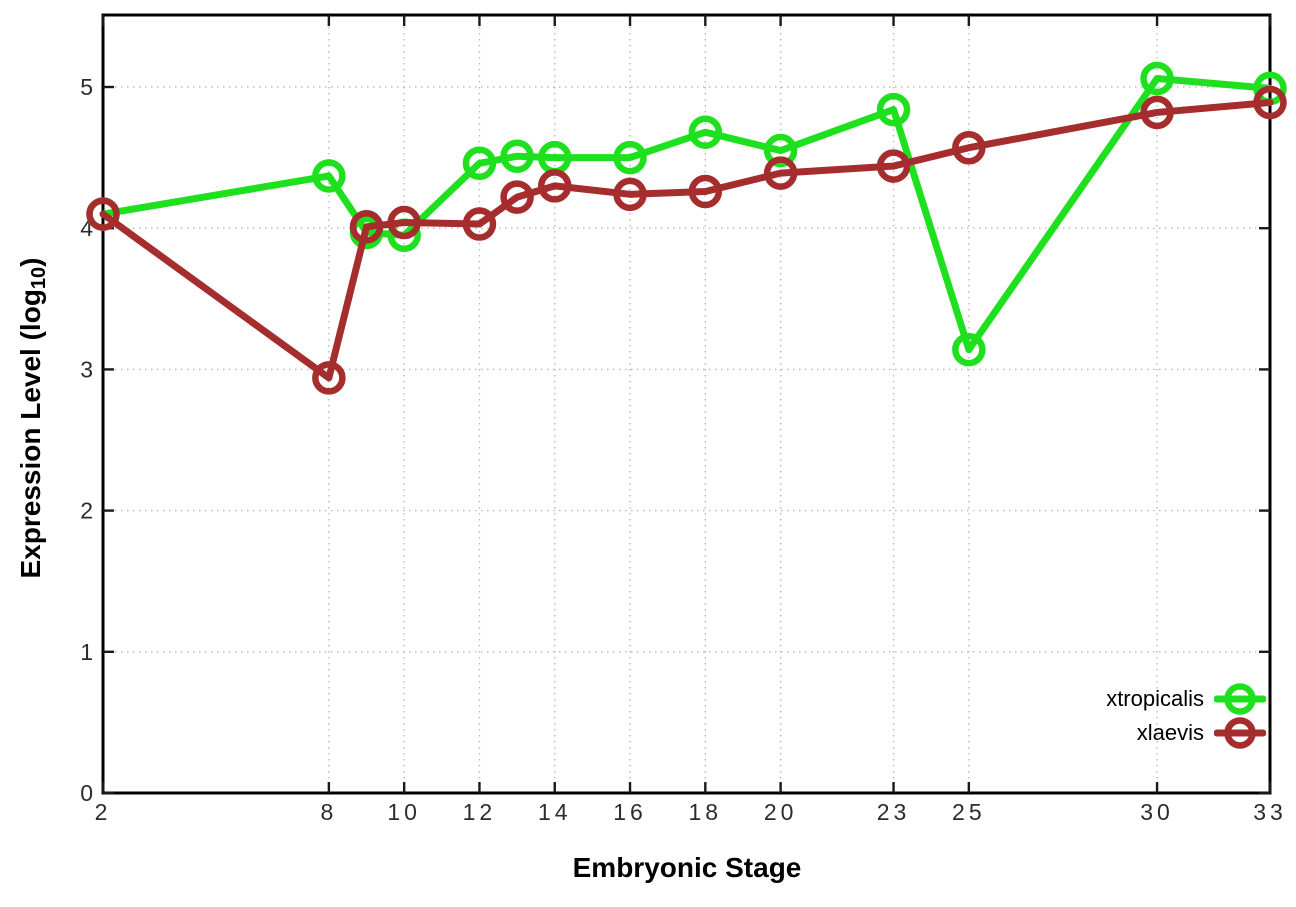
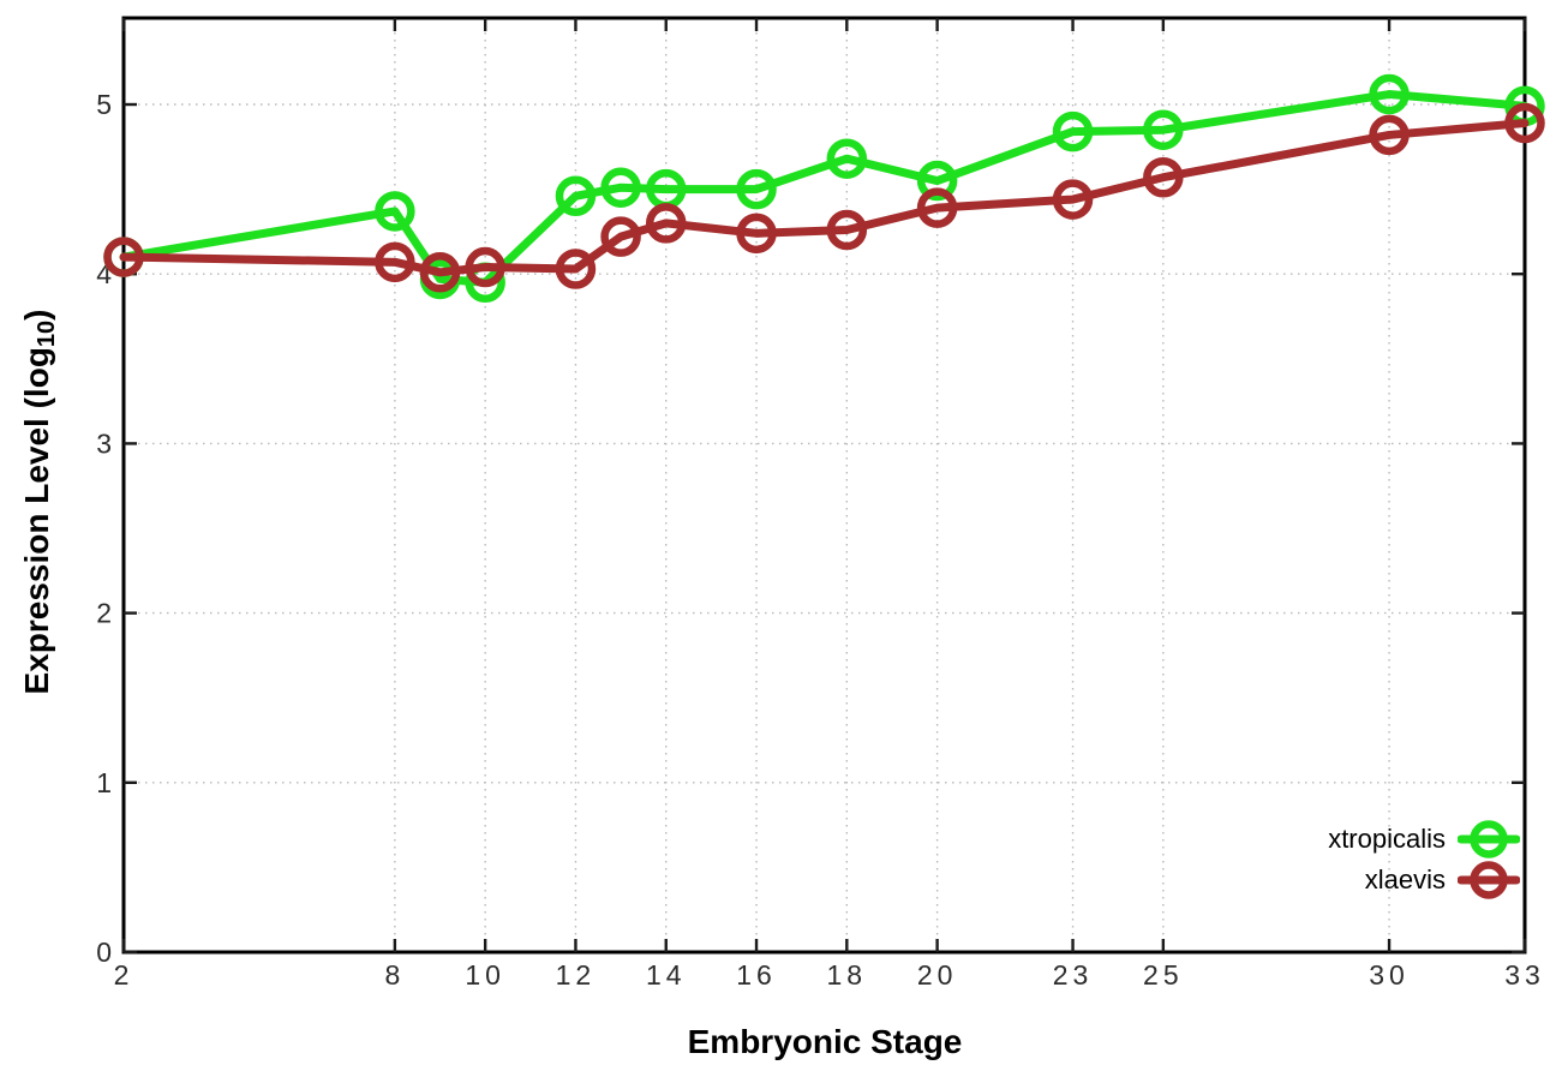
xlaevis/8: 2.94 -> 4.07
xtropicalis/25: 3.14 -> 4.85
